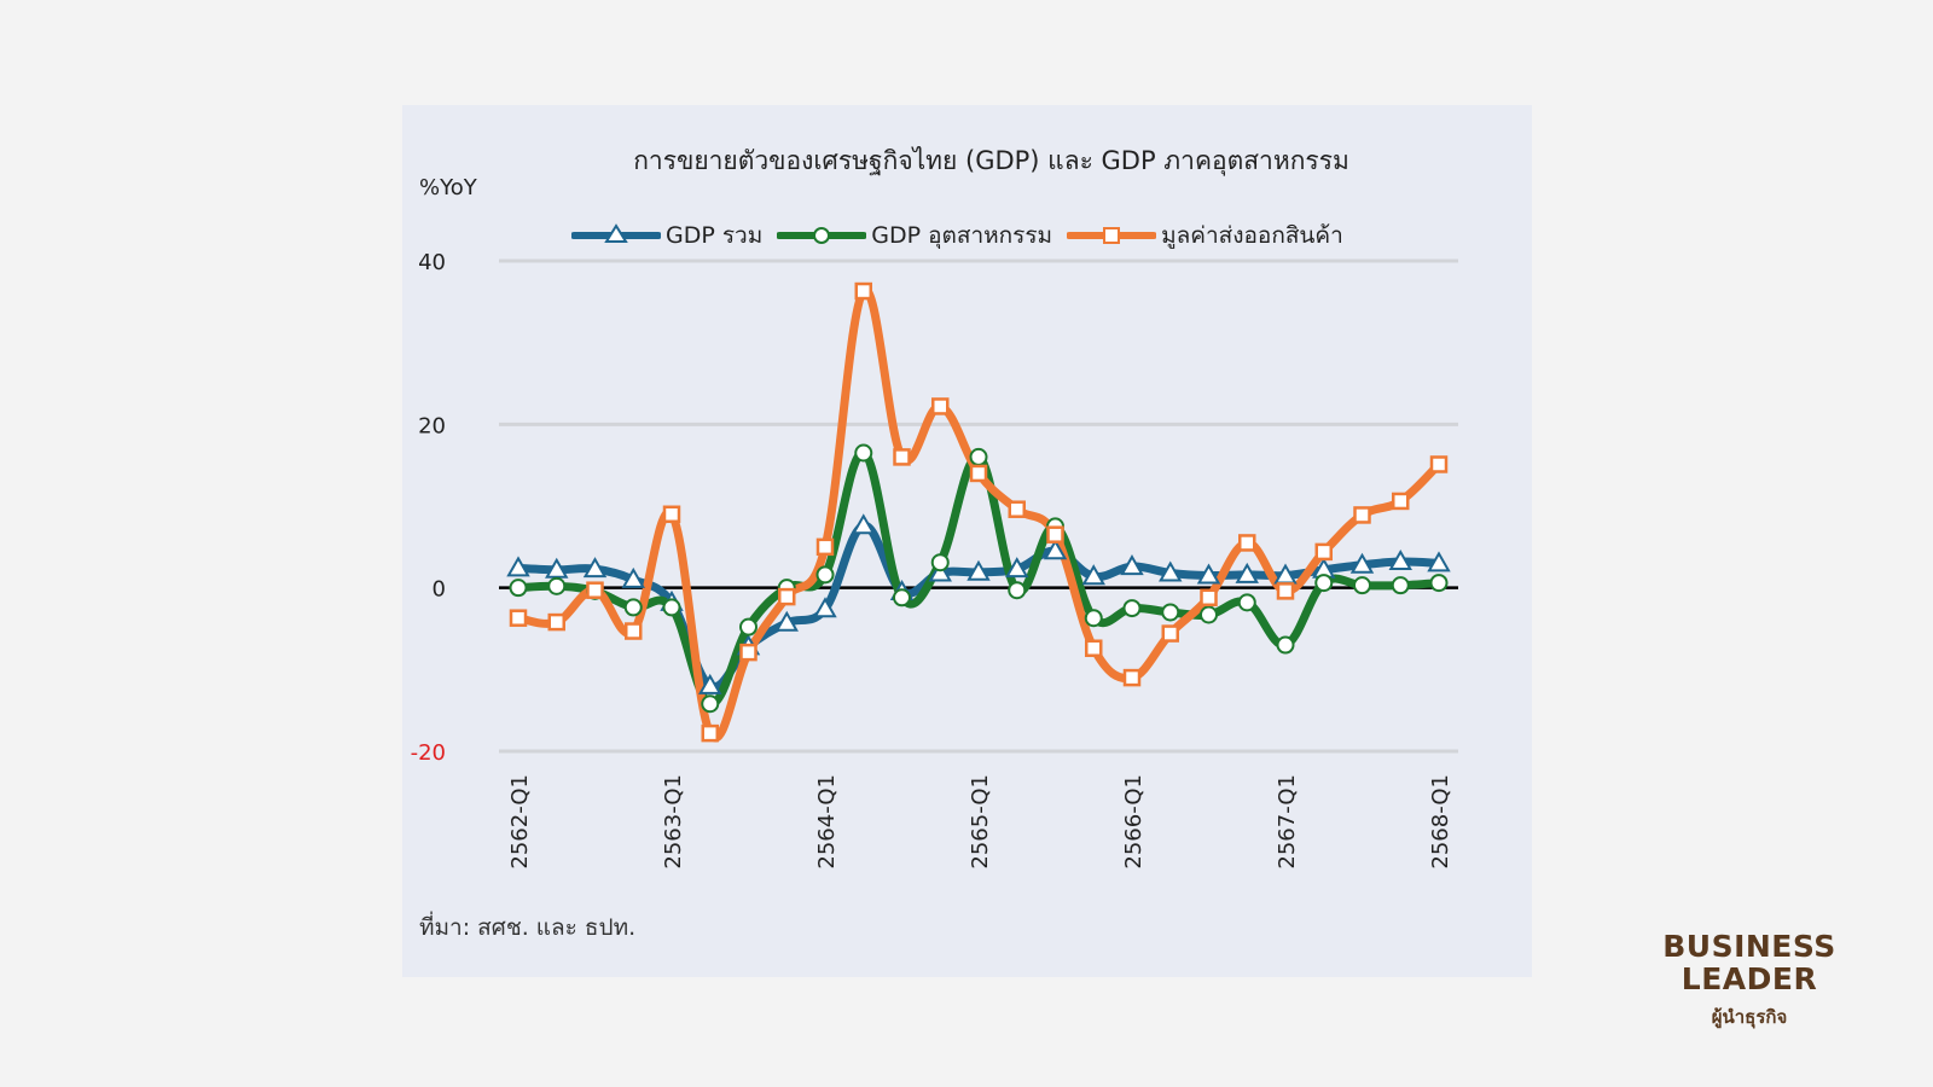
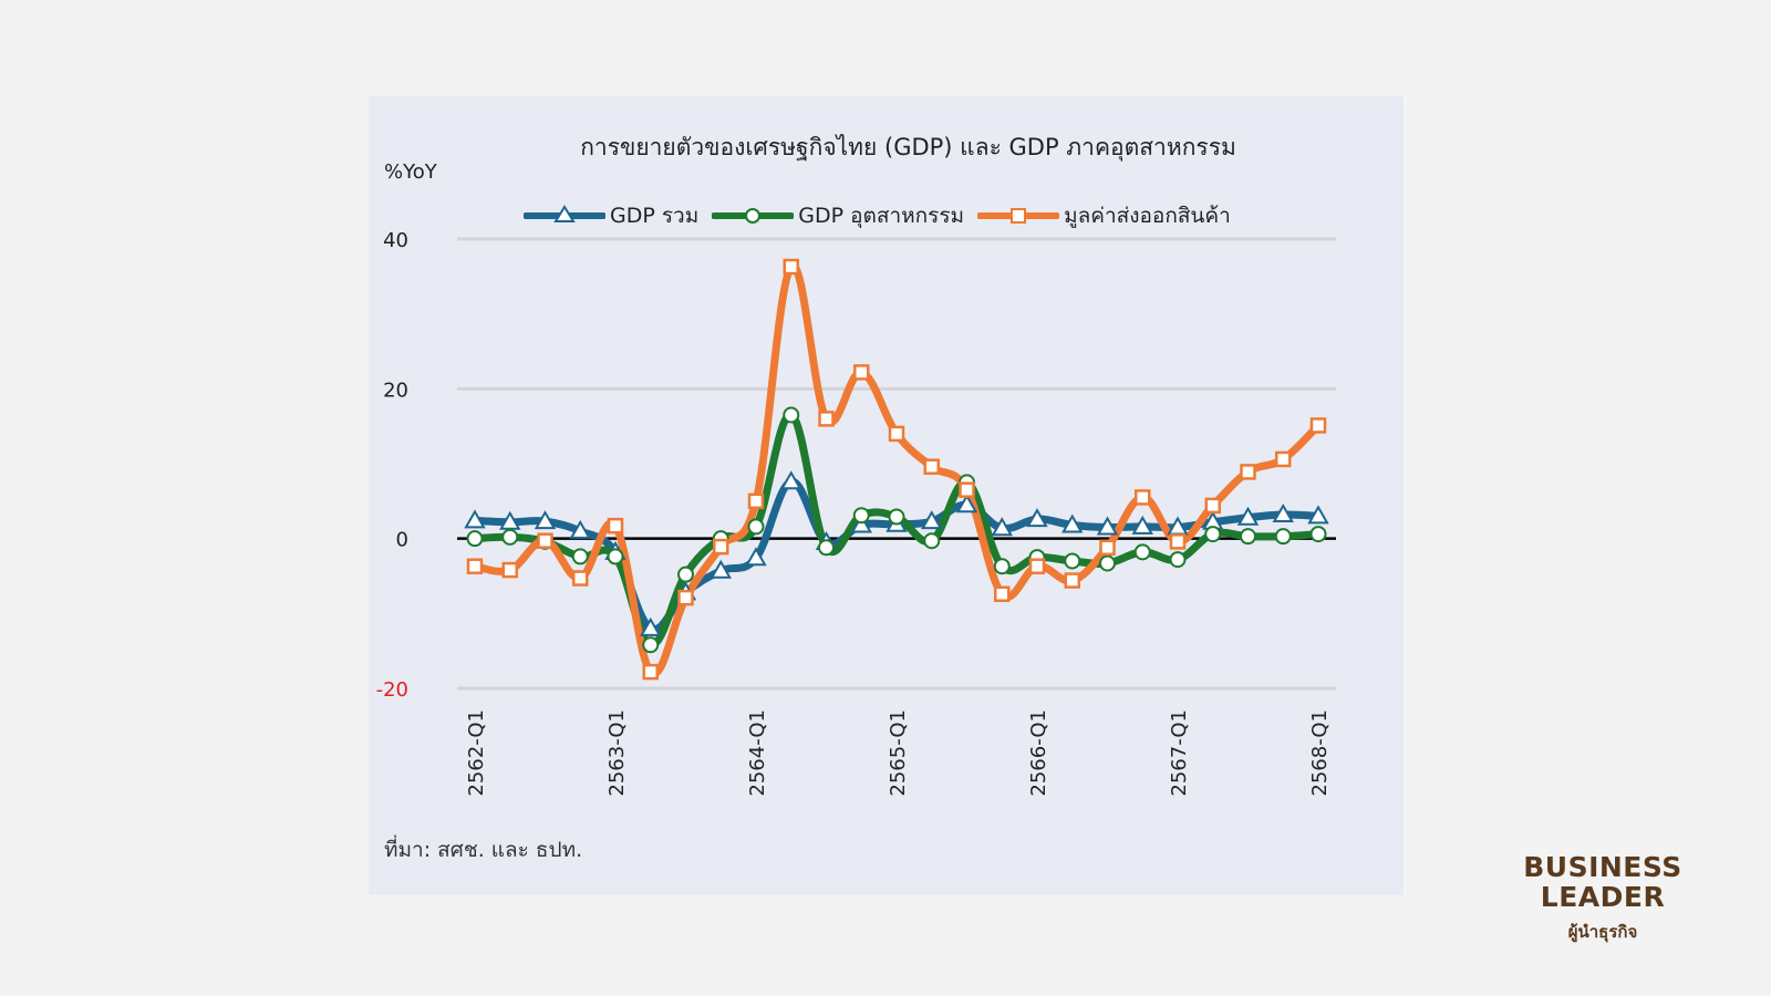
มูลค่าส่งออกสินค้า/2563-Q1: 9 -> 2
GDP อุตสาหกรรม/2565-Q1: 16 -> 3
มูลค่าส่งออกสินค้า/2566-Q1: -11 -> -4
GDP อุตสาหกรรม/2567-Q1: -7 -> -3
